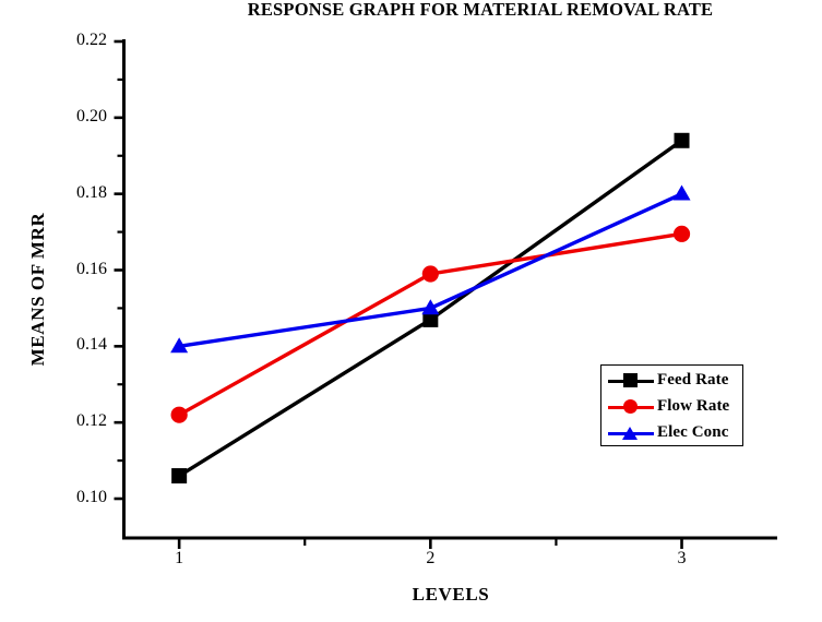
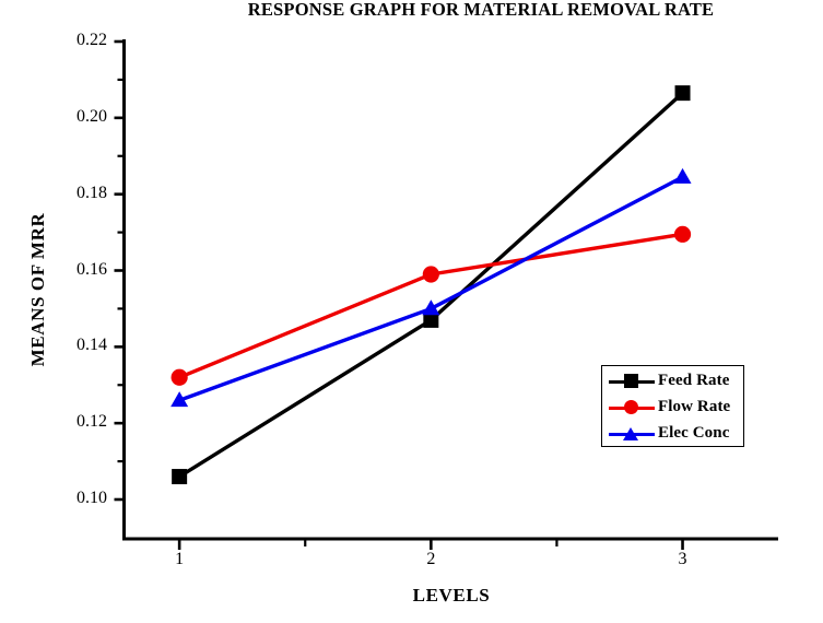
Flow Rate/1: 0.122 -> 0.132
Elec Conc/1: 0.140 -> 0.126
Feed Rate/3: 0.194 -> 0.206
Elec Conc/3: 0.180 -> 0.184
